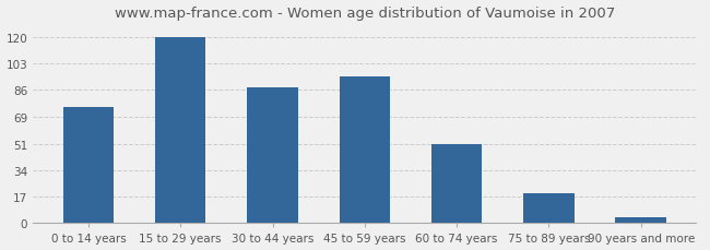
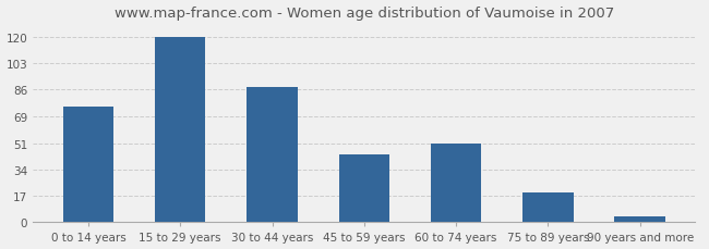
45 to 59 years: 95 -> 44
